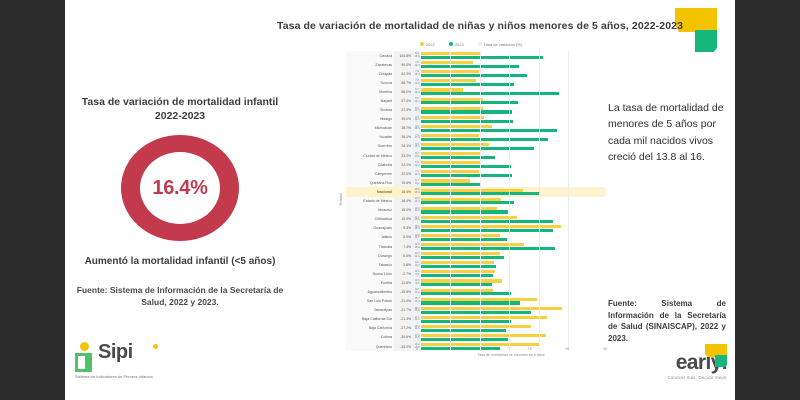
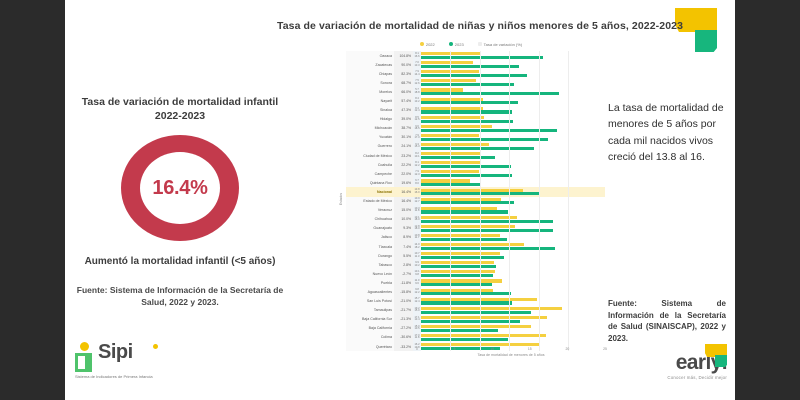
2022/Guanajuato: 19.0 -> 12.8
2023/San Luis Potosí: 13.4 -> 12.4
2023/Baja California Sur: 12.2 -> 13.4
2023/Baja California: 11.6 -> 10.5
